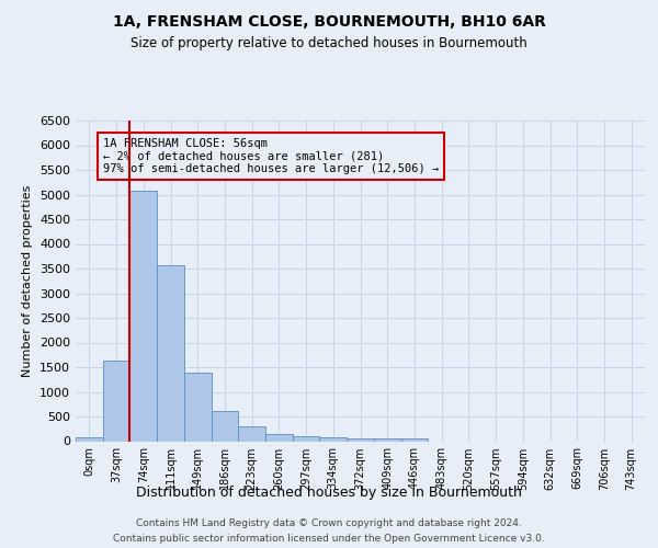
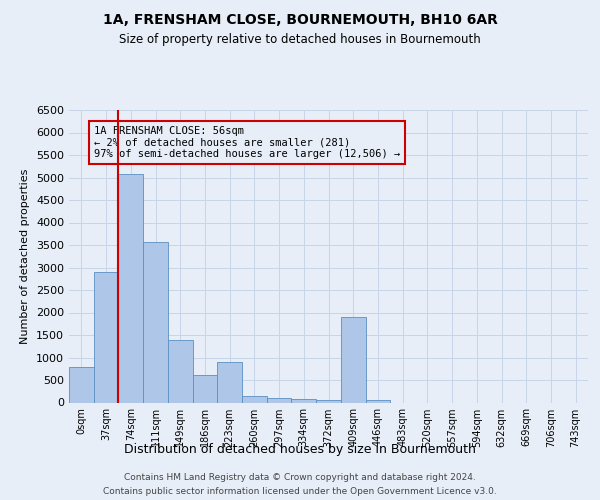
0sqm: 70 -> 800
37sqm: 1630 -> 2900
223sqm: 290 -> 900
409sqm: 40 -> 1900
